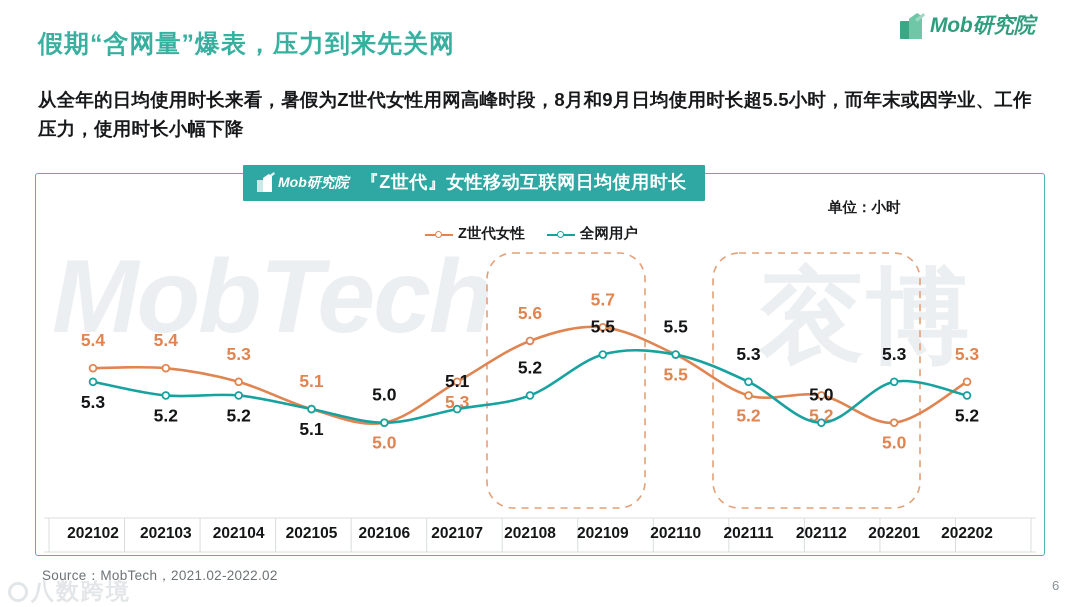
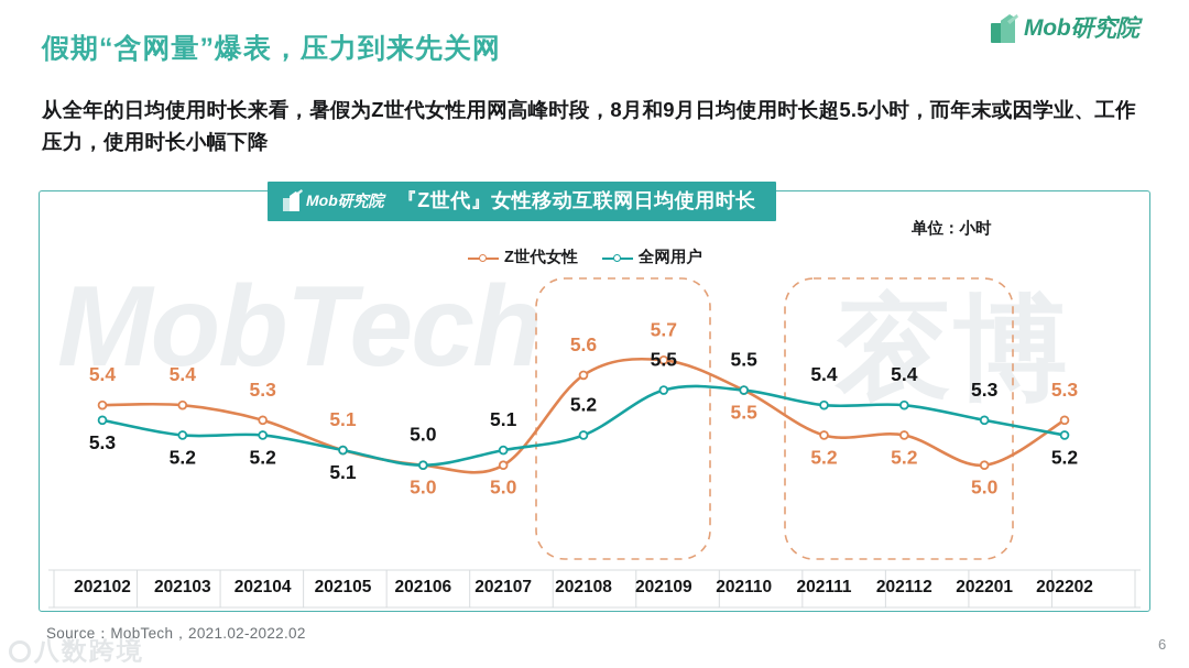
Z世代女性/202107: 5.3 -> 5.0
全网用户/202111: 5.3 -> 5.4
全网用户/202112: 5.0 -> 5.4
